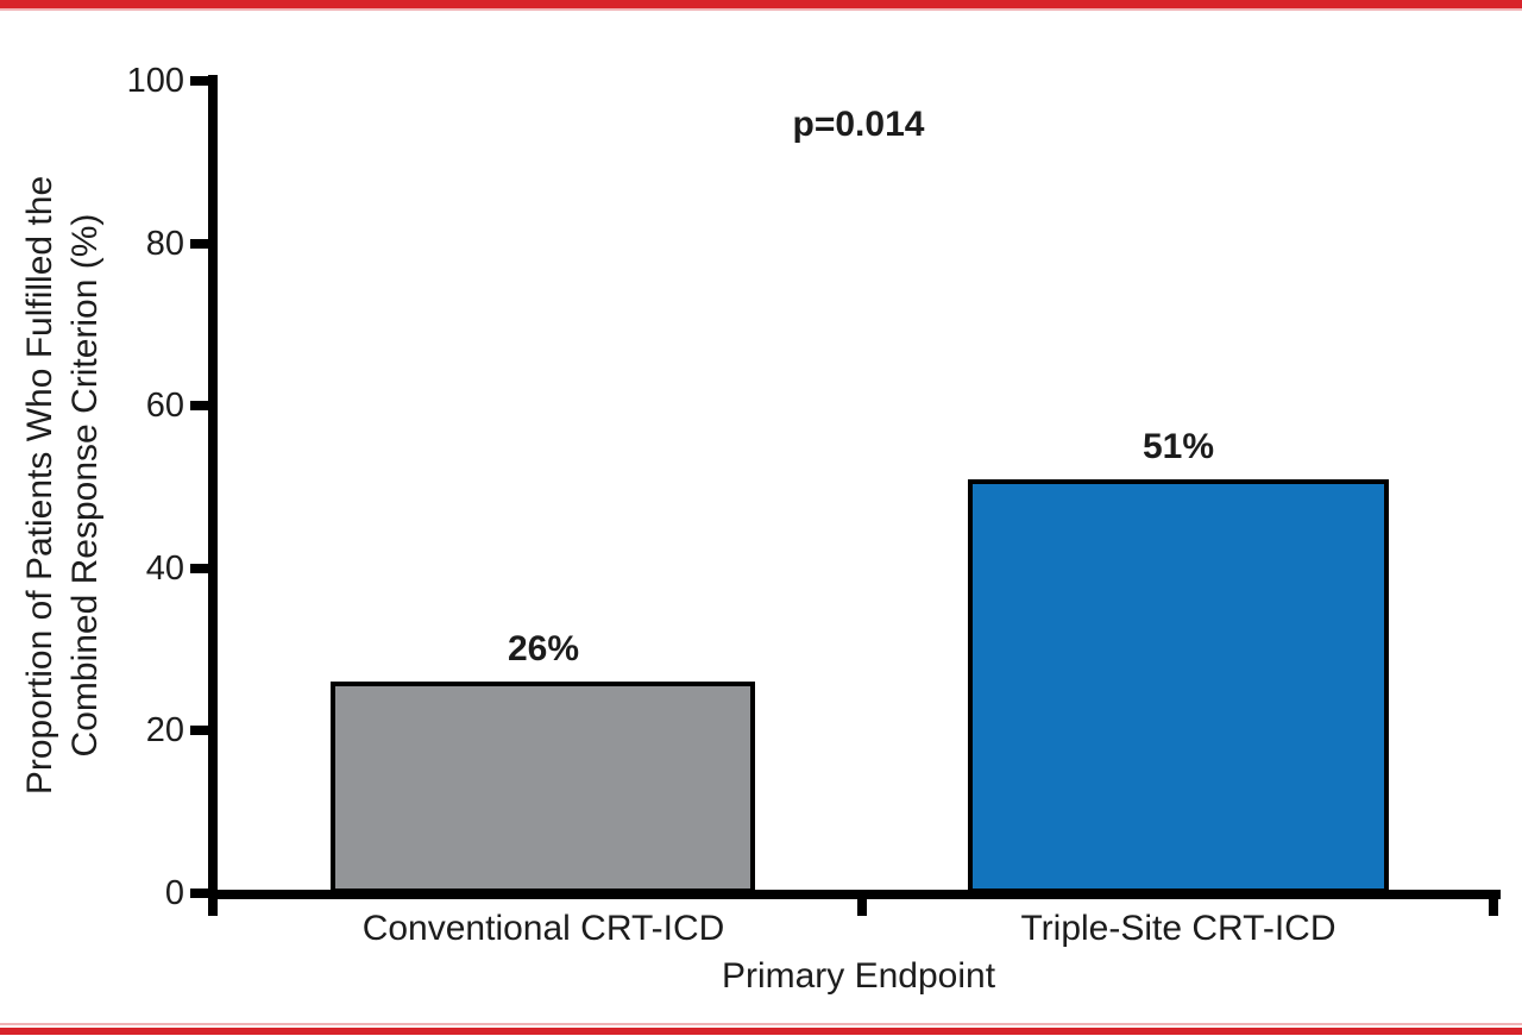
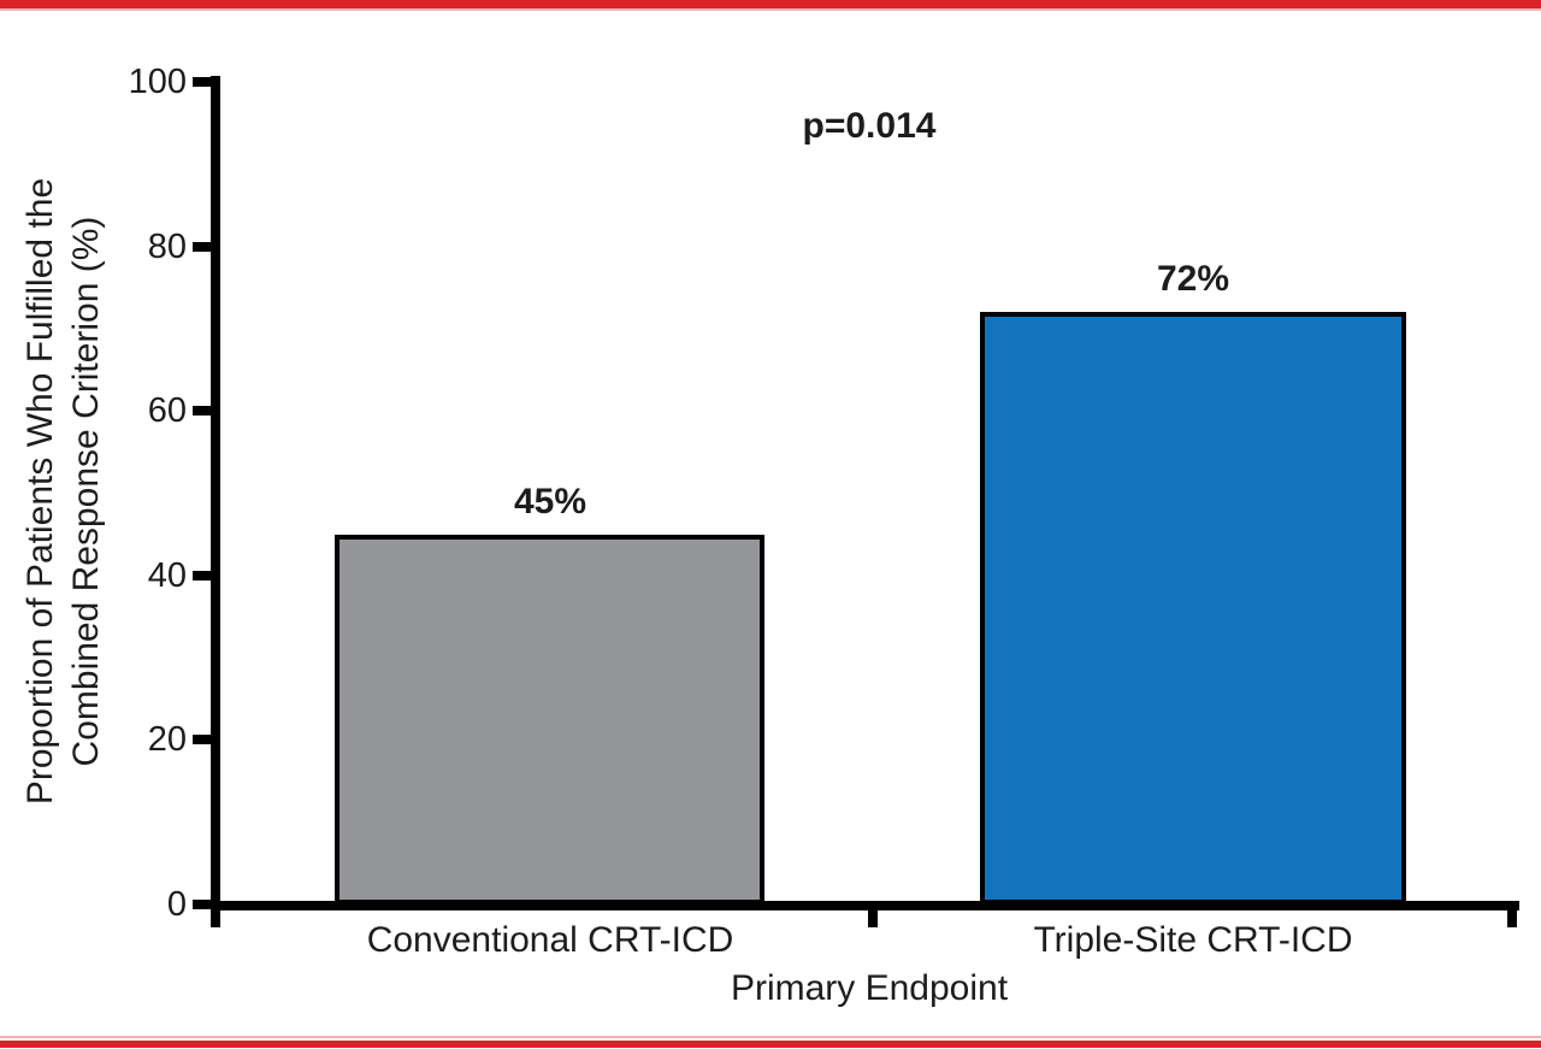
Conventional CRT-ICD: 26% -> 45%
Triple-Site CRT-ICD: 51% -> 72%
